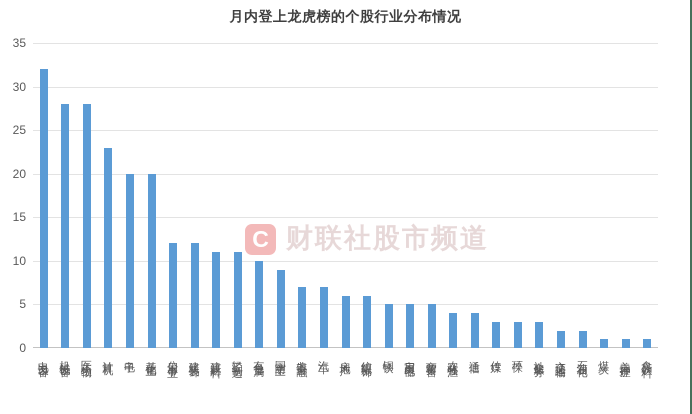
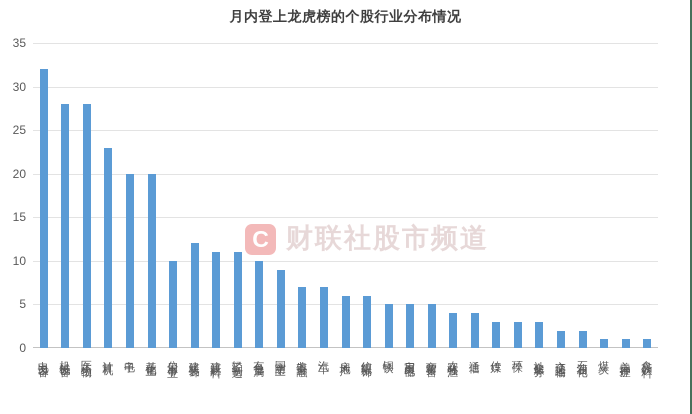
公用事业: 12 -> 10
